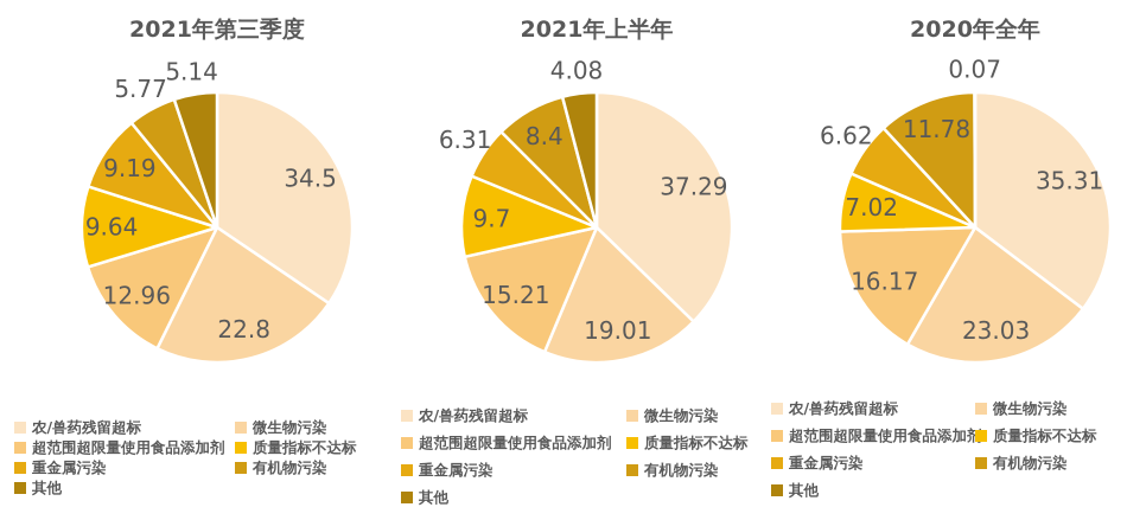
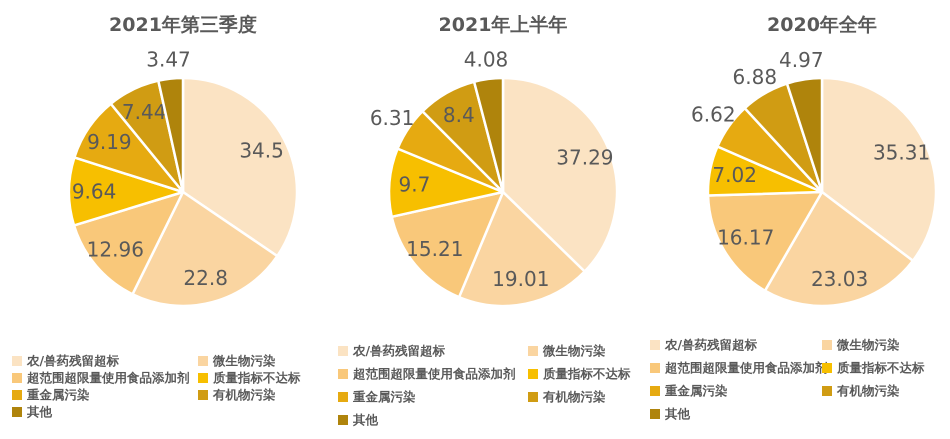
2021年第三季度/有机物污染: 5.77 -> 7.44
2021年第三季度/其他: 5.14 -> 3.47
2020年全年/有机物污染: 11.78 -> 6.88
2020年全年/其他: 0.07 -> 4.97
